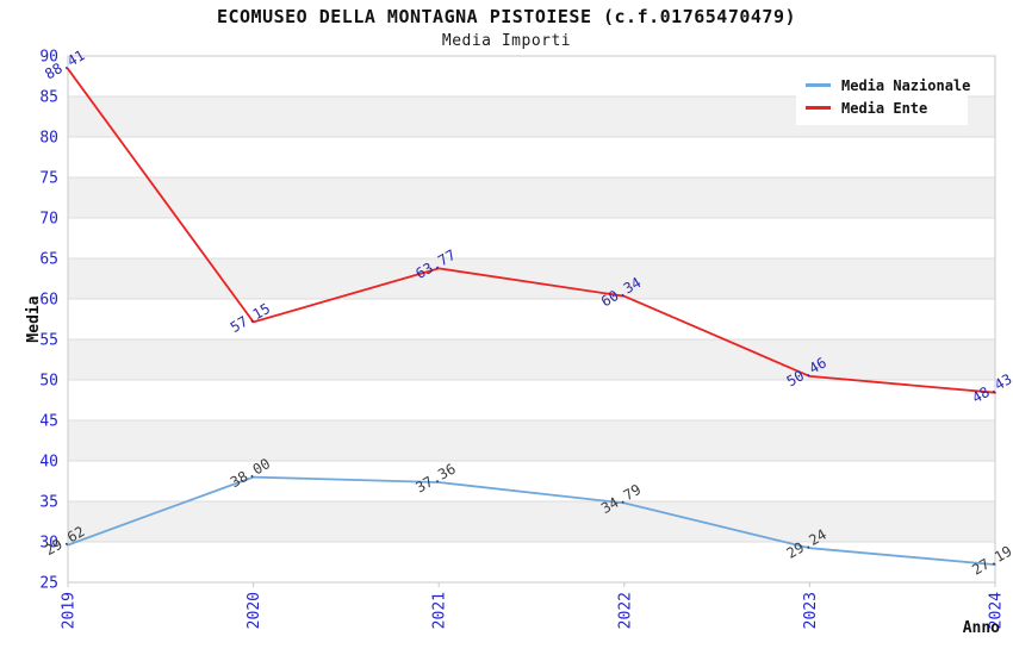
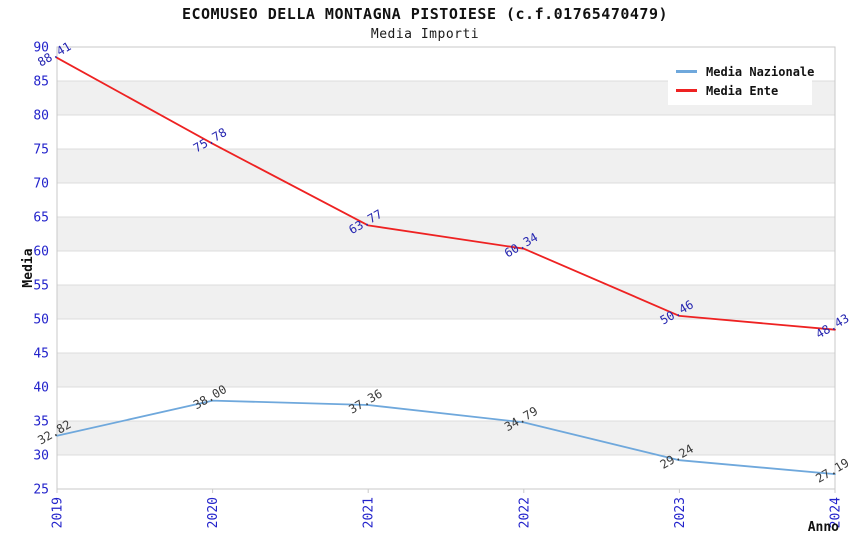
Media Nazionale/2019: 29.62 -> 32.82
Media Ente/2020: 57.15 -> 75.78
